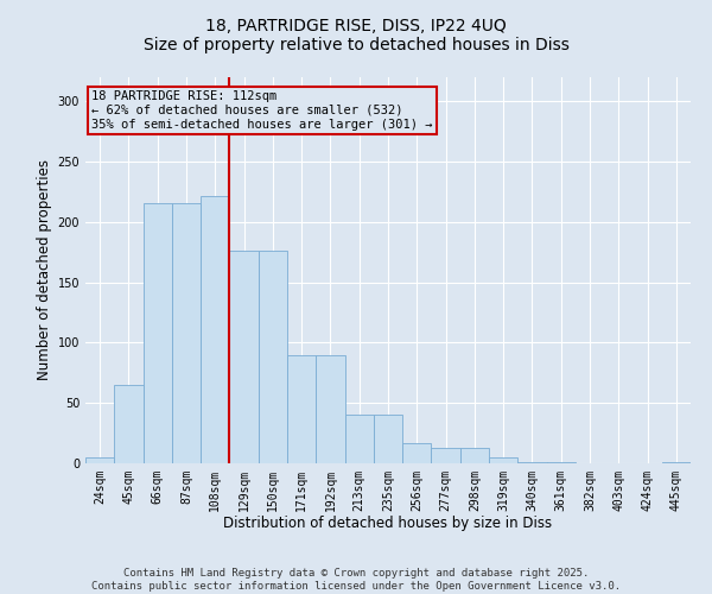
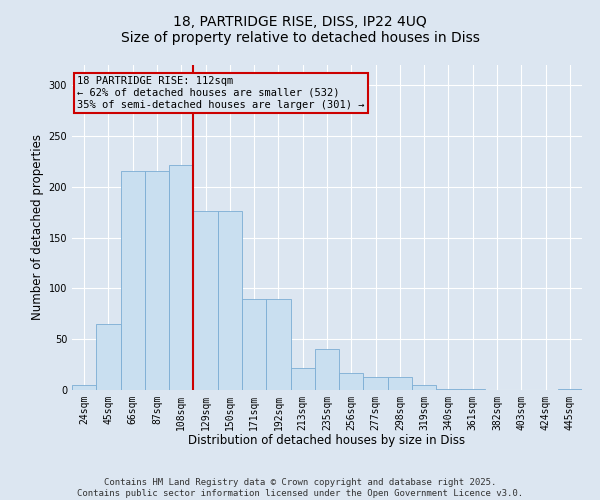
213sqm: 40 -> 22
